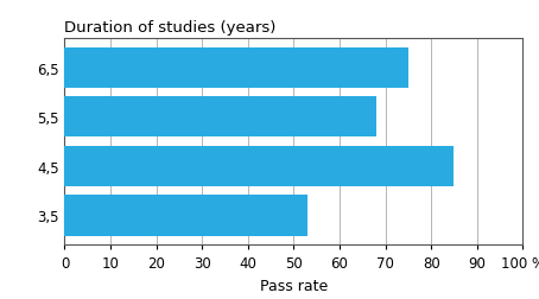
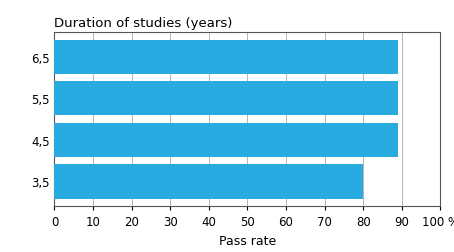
6,5: 75 -> 89
5,5: 68 -> 89
4,5: 85 -> 89
3,5: 53 -> 80
